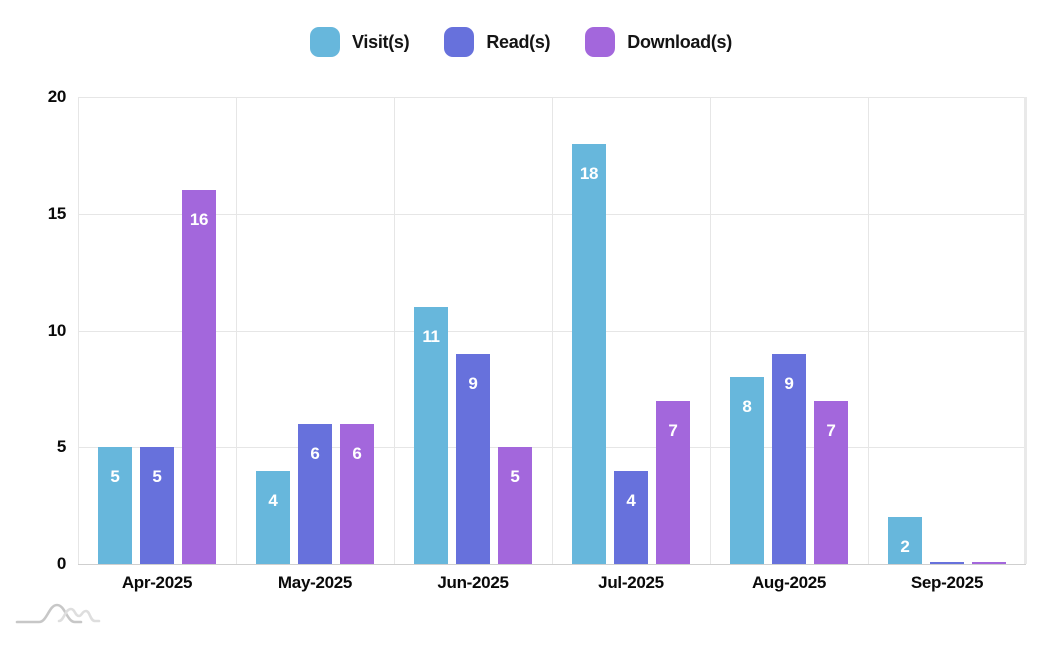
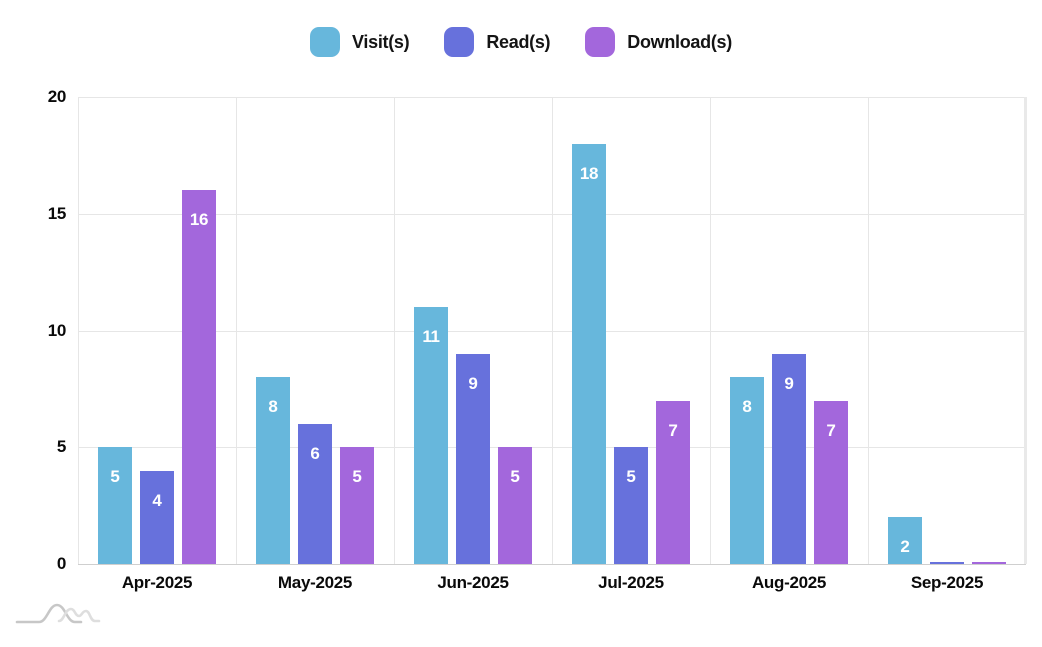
Read(s)/Apr-2025: 5 -> 4
Visit(s)/May-2025: 4 -> 8
Download(s)/May-2025: 6 -> 5
Read(s)/Jul-2025: 4 -> 5
